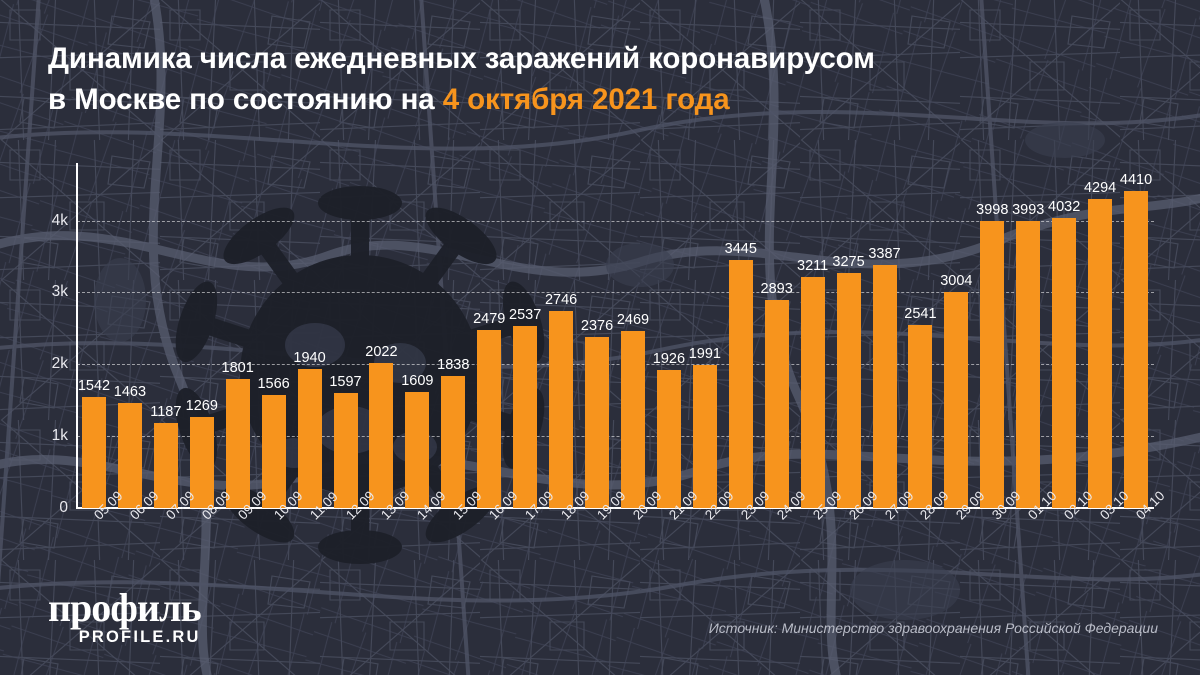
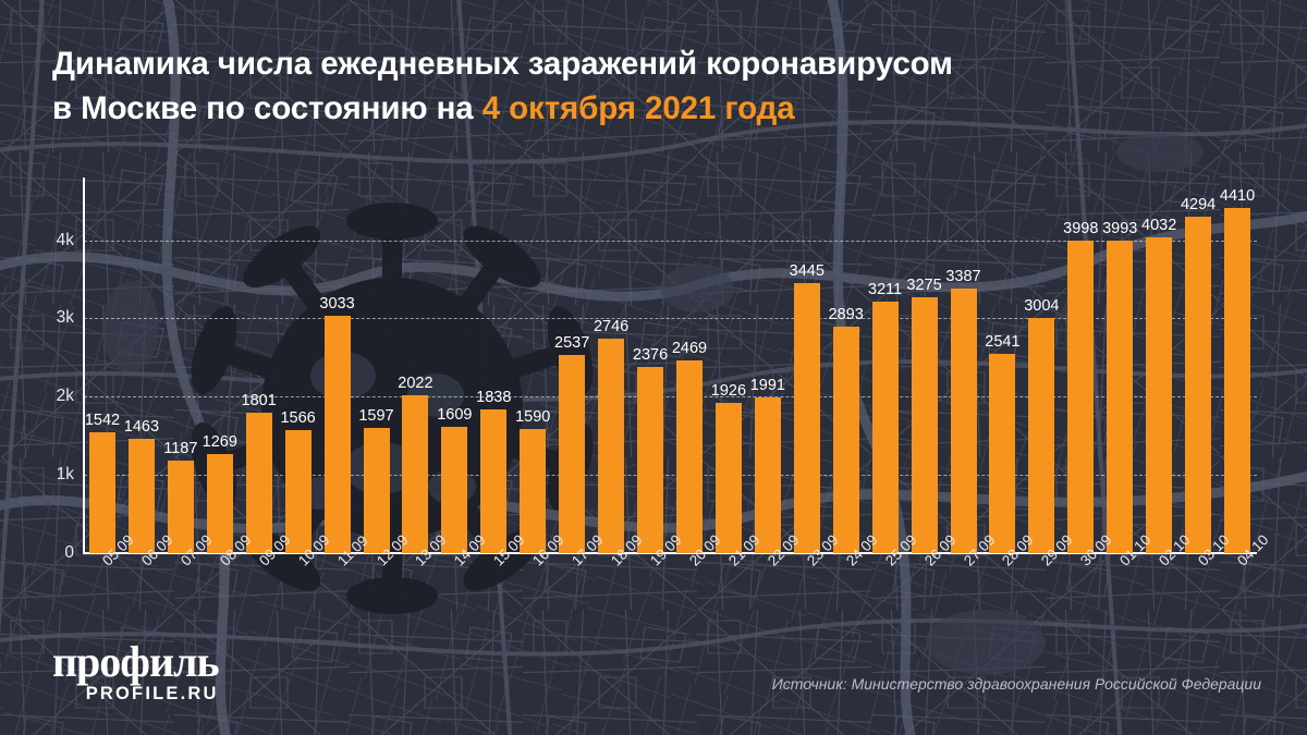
11.09: 1940 -> 3033
16.09: 2479 -> 1590
